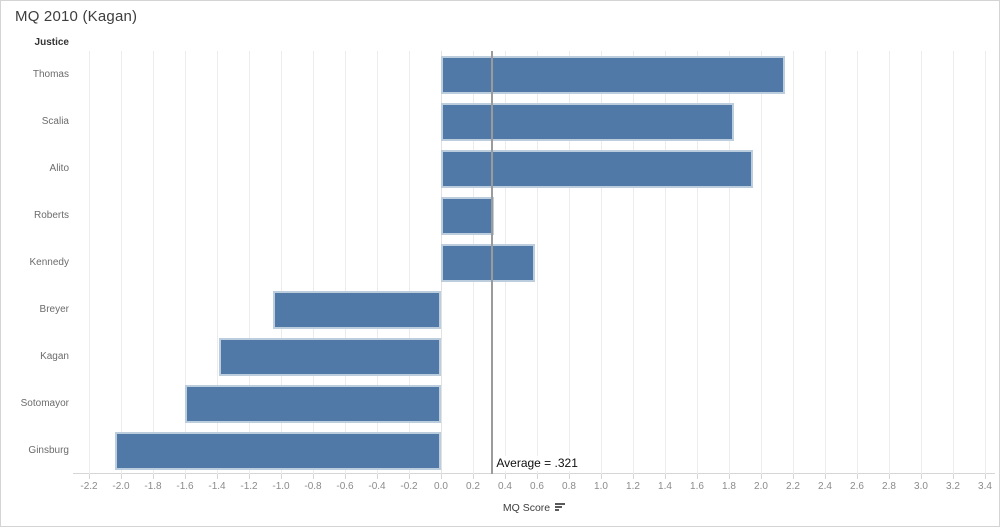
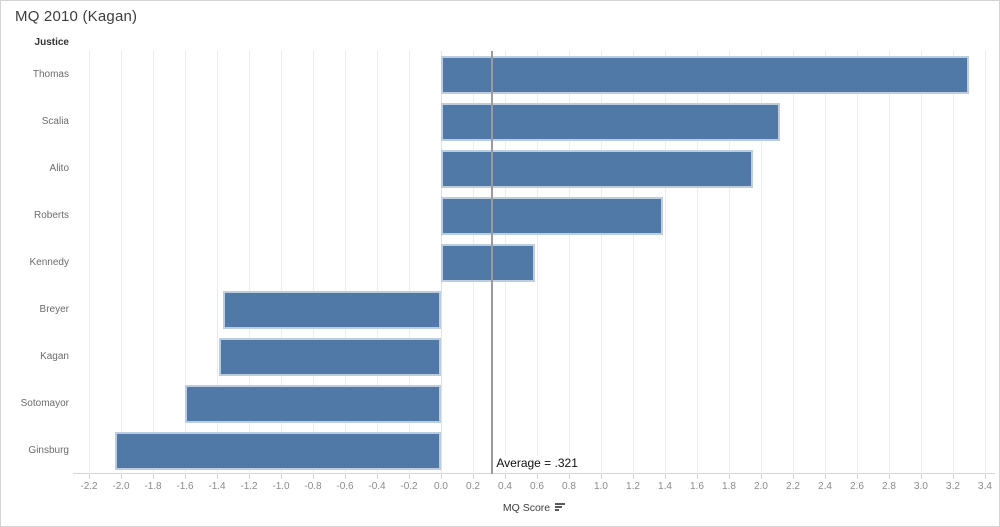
Thomas: 2.15 -> 3.30
Scalia: 1.83 -> 2.12
Roberts: 0.33 -> 1.39
Breyer: -1.05 -> -1.36
